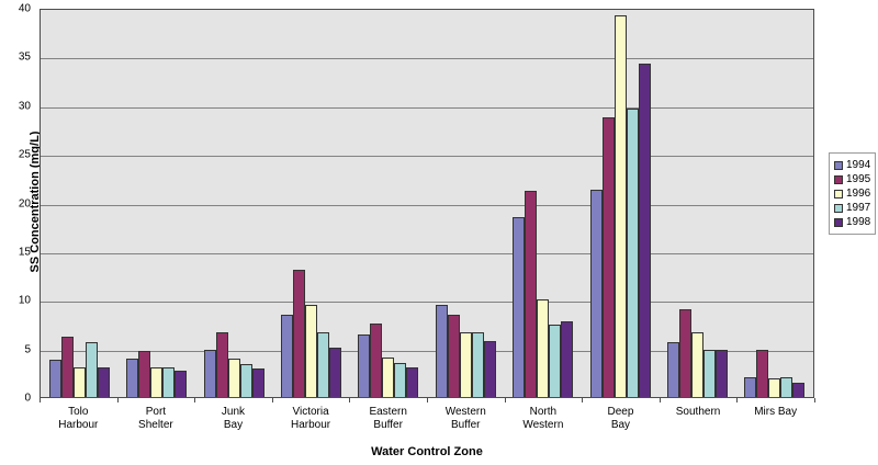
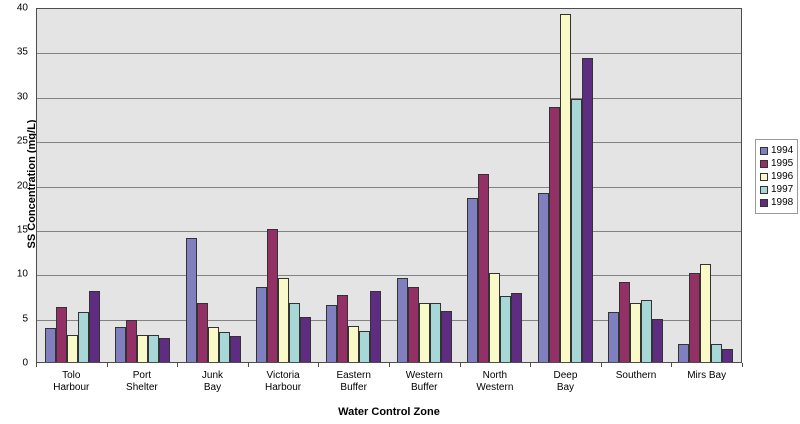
1998/Tolo Harbour: 3 -> 8
1994/Junk Bay: 5 -> 14
1995/Victoria Harbour: 13 -> 15
1998/Eastern Buffer: 3 -> 8
1994/Deep Bay: 21 -> 19
1997/Southern: 5 -> 7
1995/Mirs Bay: 5 -> 10
1996/Mirs Bay: 2 -> 11
